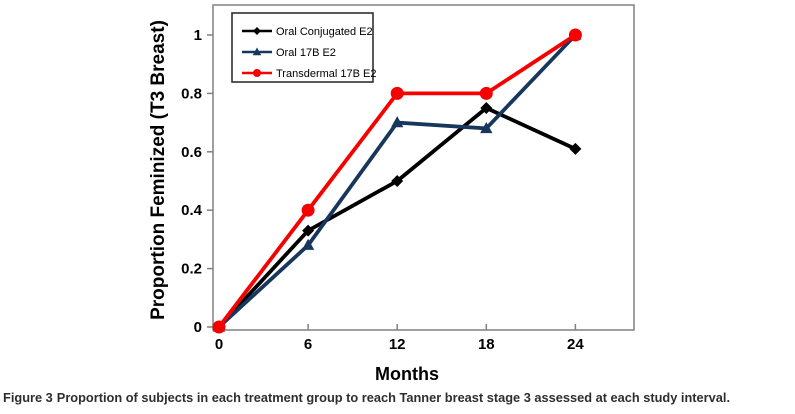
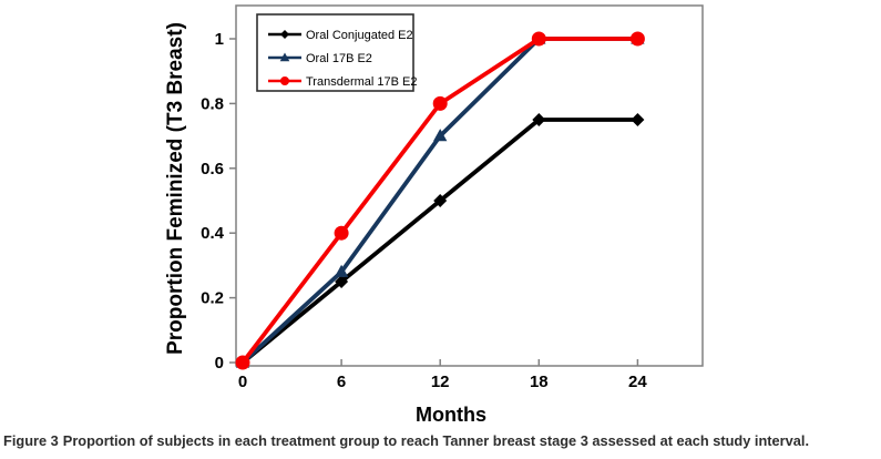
Oral Conjugated E2/6: 0.33 -> 0.25
Oral 17B E2/18: 0.68 -> 1.00
Transdermal 17B E2/18: 0.8 -> 1.0
Oral Conjugated E2/24: 0.61 -> 0.75
